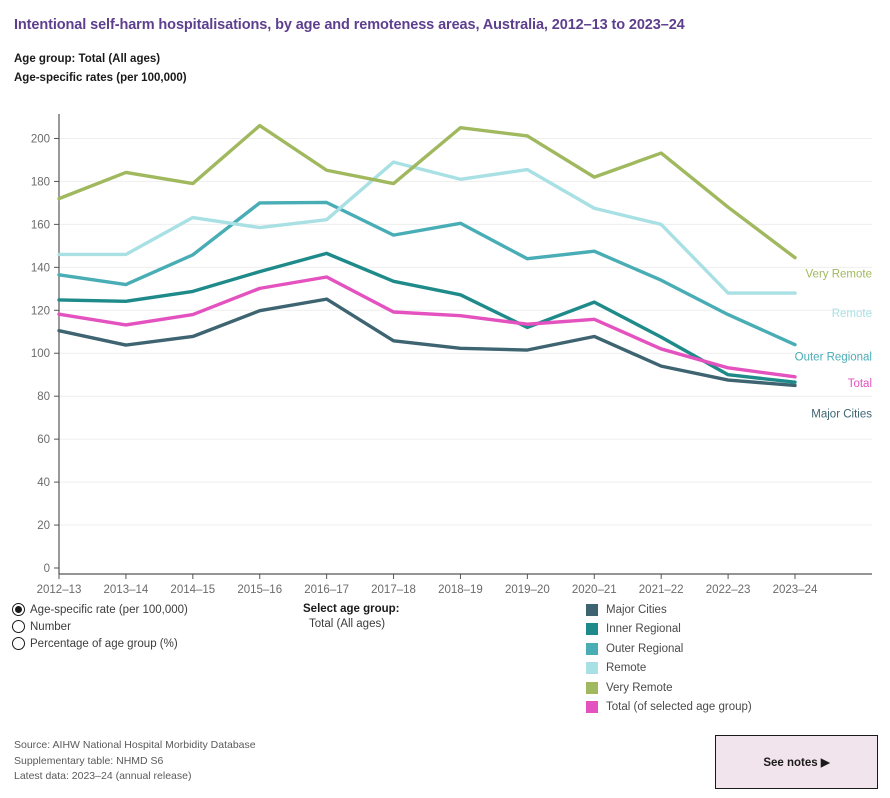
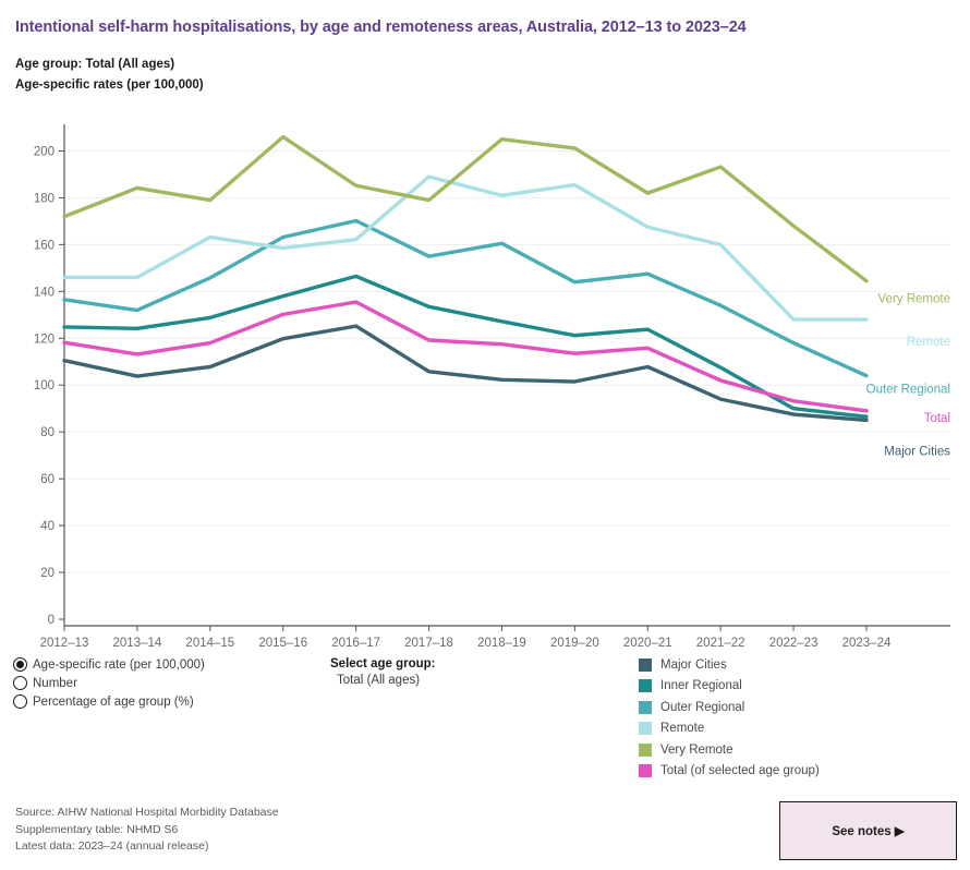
Outer Regional/2015–16: 170 -> 163
Inner Regional/2019–20: 112 -> 121
